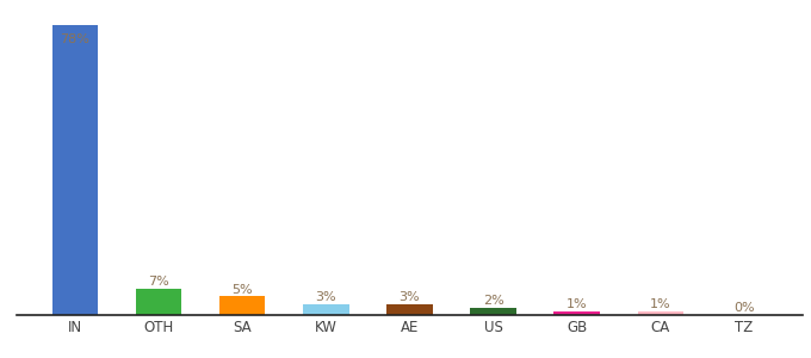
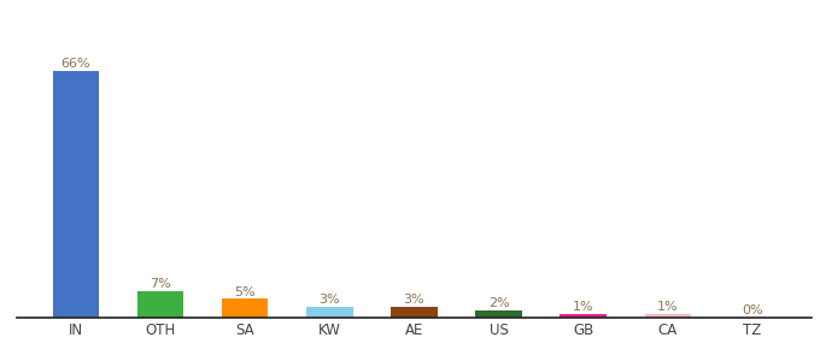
IN: 78% -> 66%
